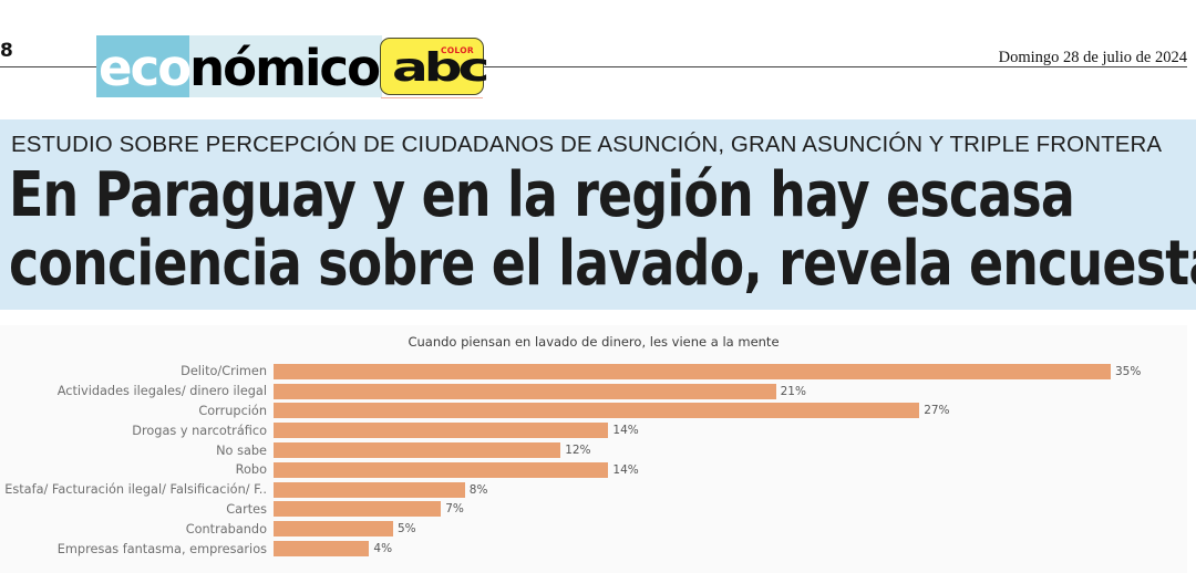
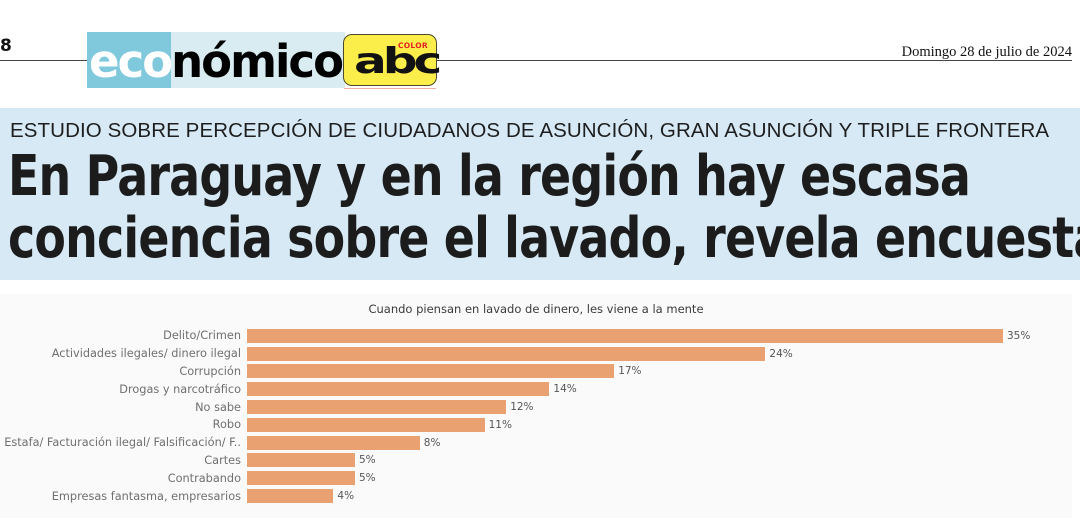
Actividades ilegales/ dinero ilegal: 21% -> 24%
Corrupción: 27% -> 17%
Robo: 14% -> 11%
Cartes: 7% -> 5%
